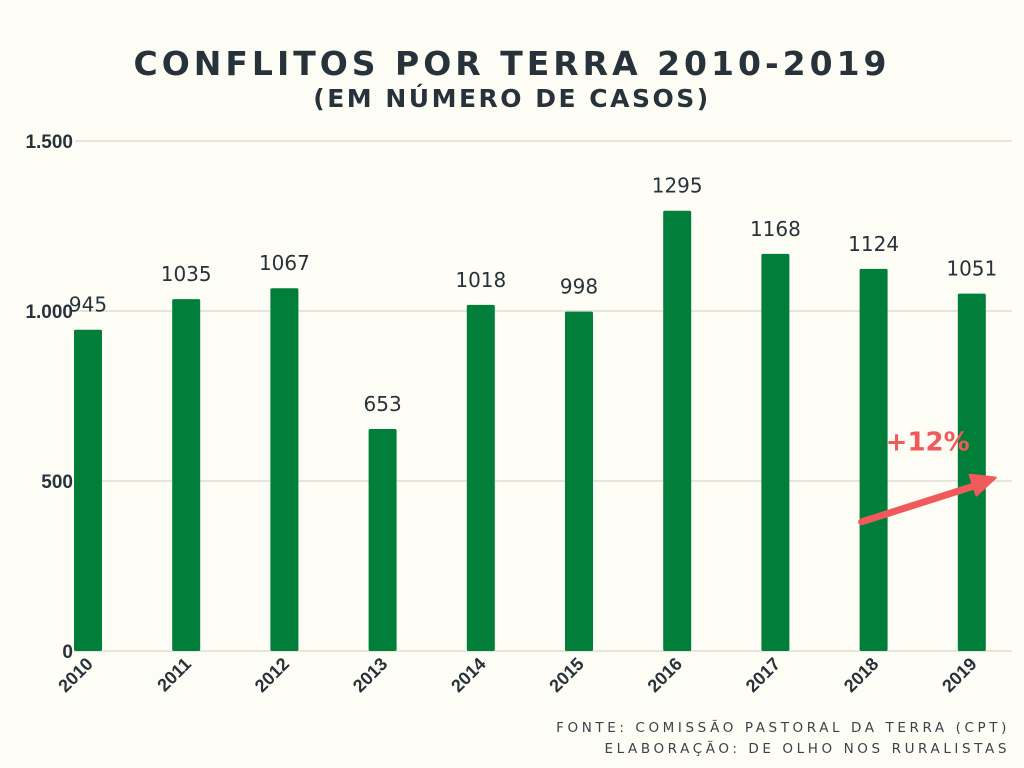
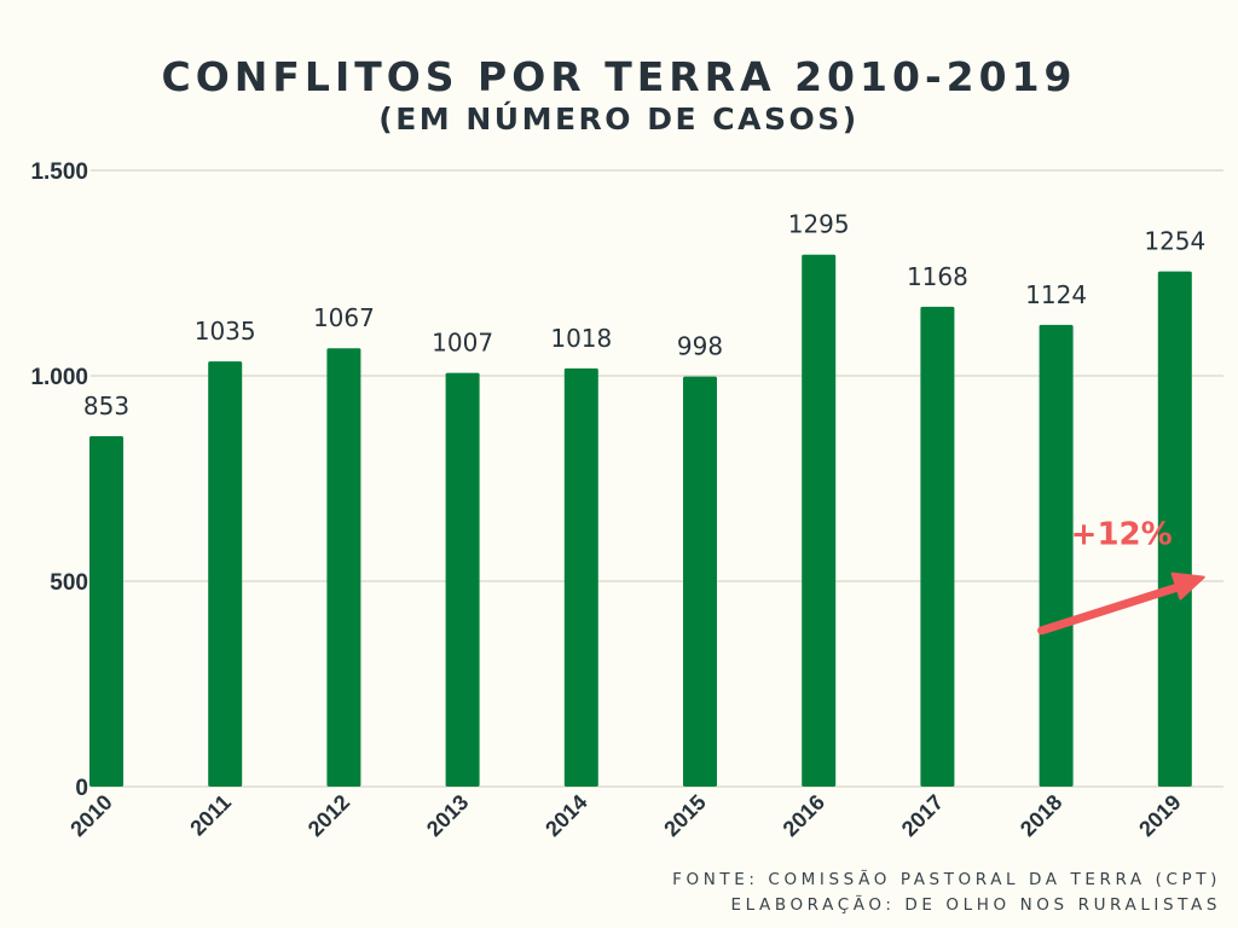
2010: 945 -> 853
2013: 653 -> 1007
2019: 1051 -> 1254
